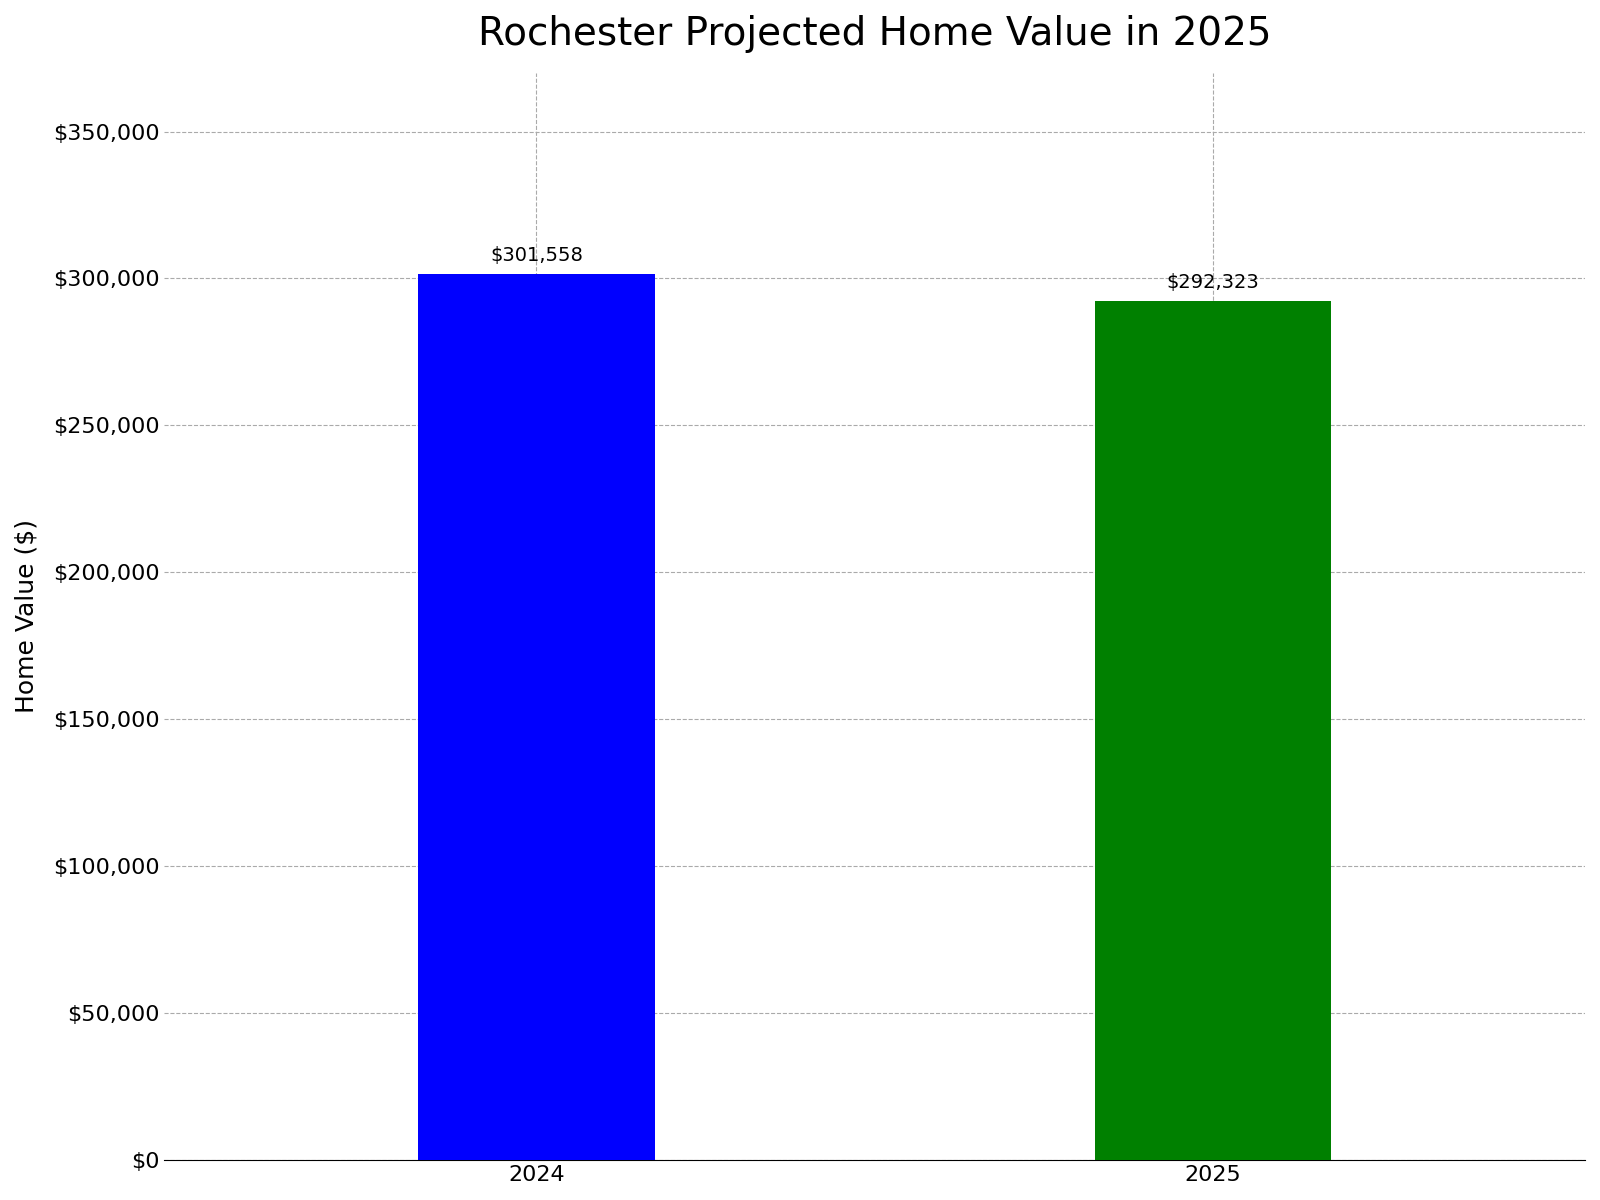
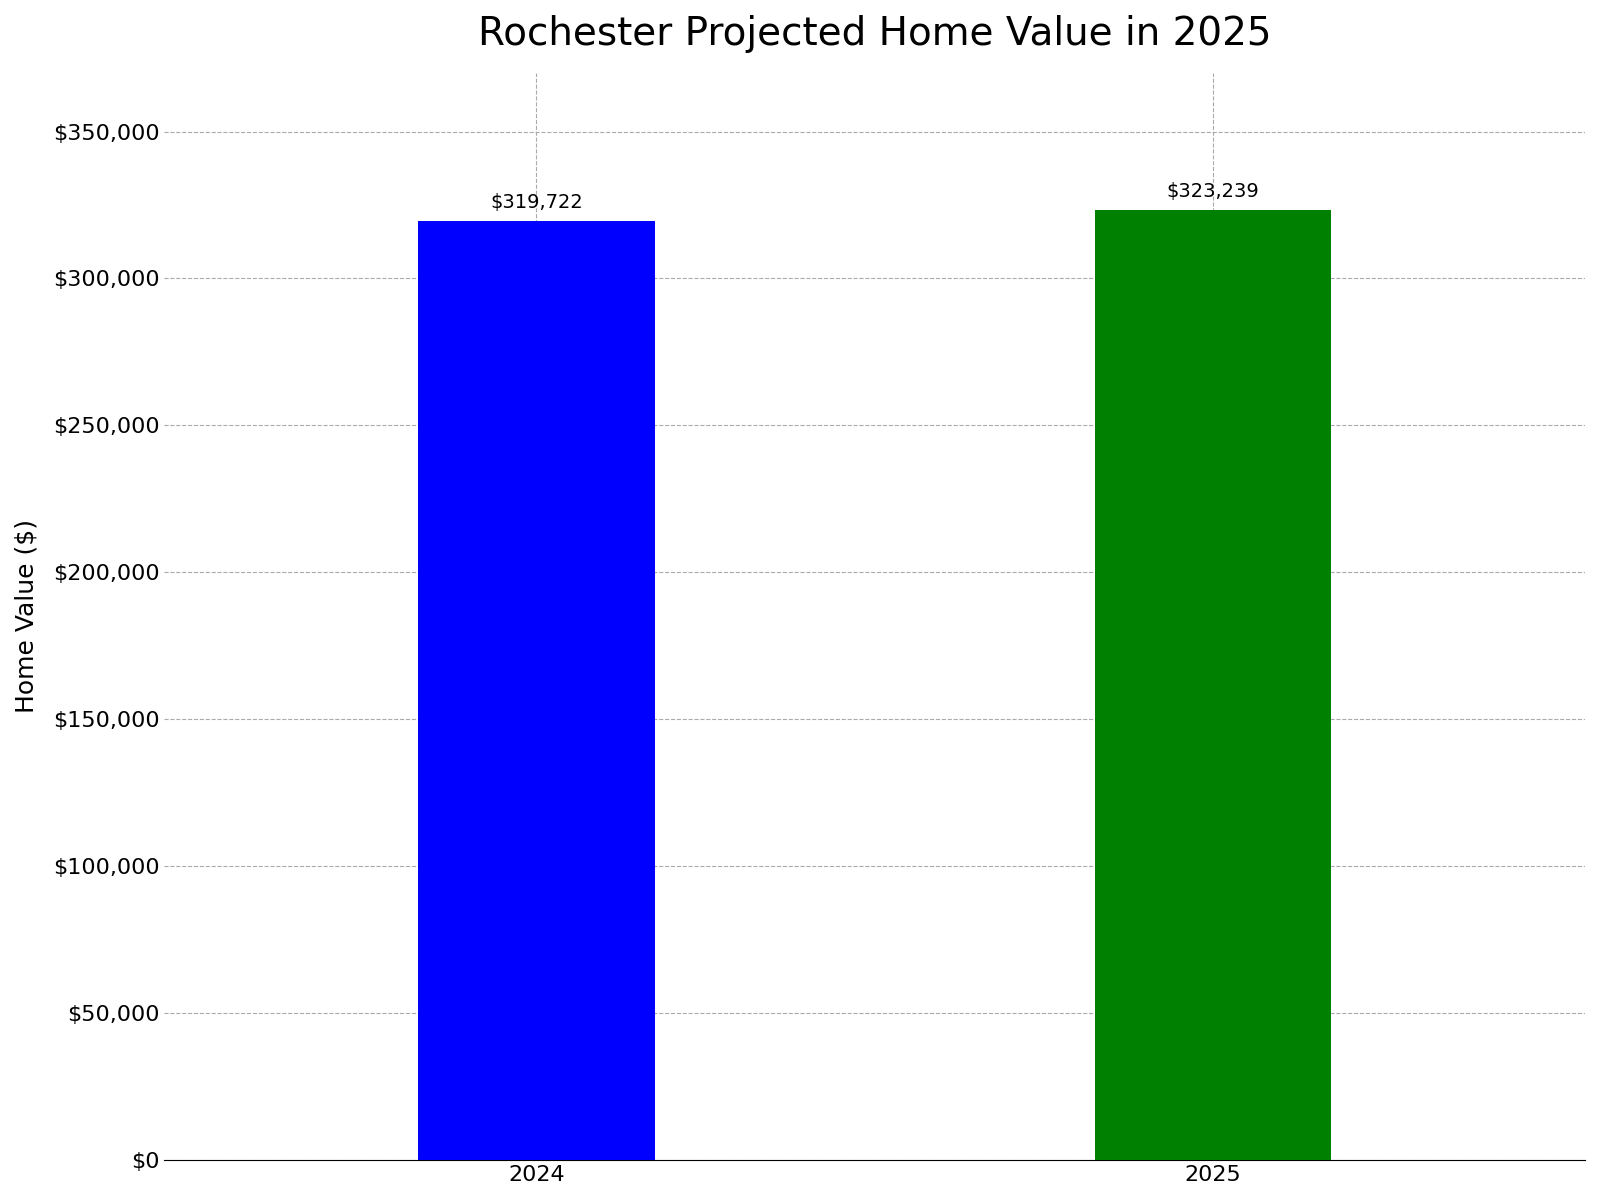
2024: $301,558 -> $319,722
2025: $292,323 -> $323,239
